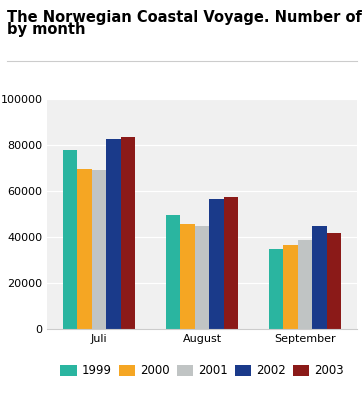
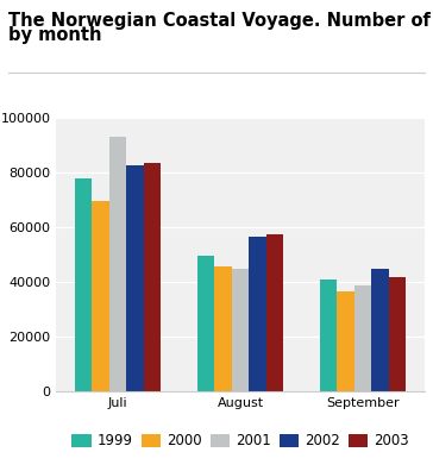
2001/Juli: 69000 -> 93000
1999/September: 34500 -> 41000
